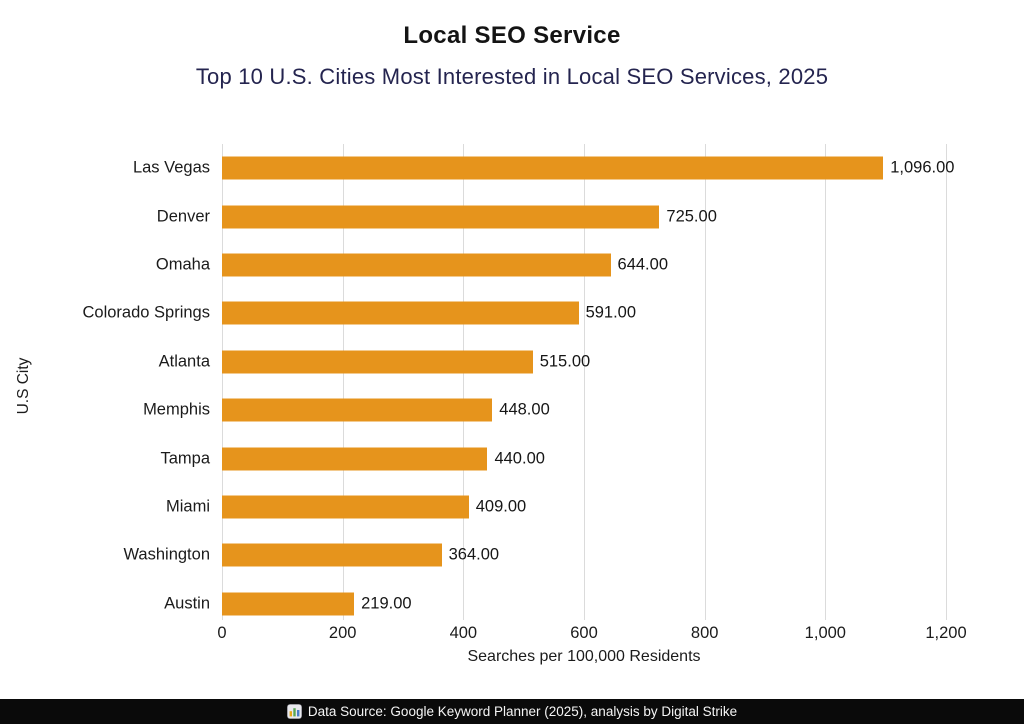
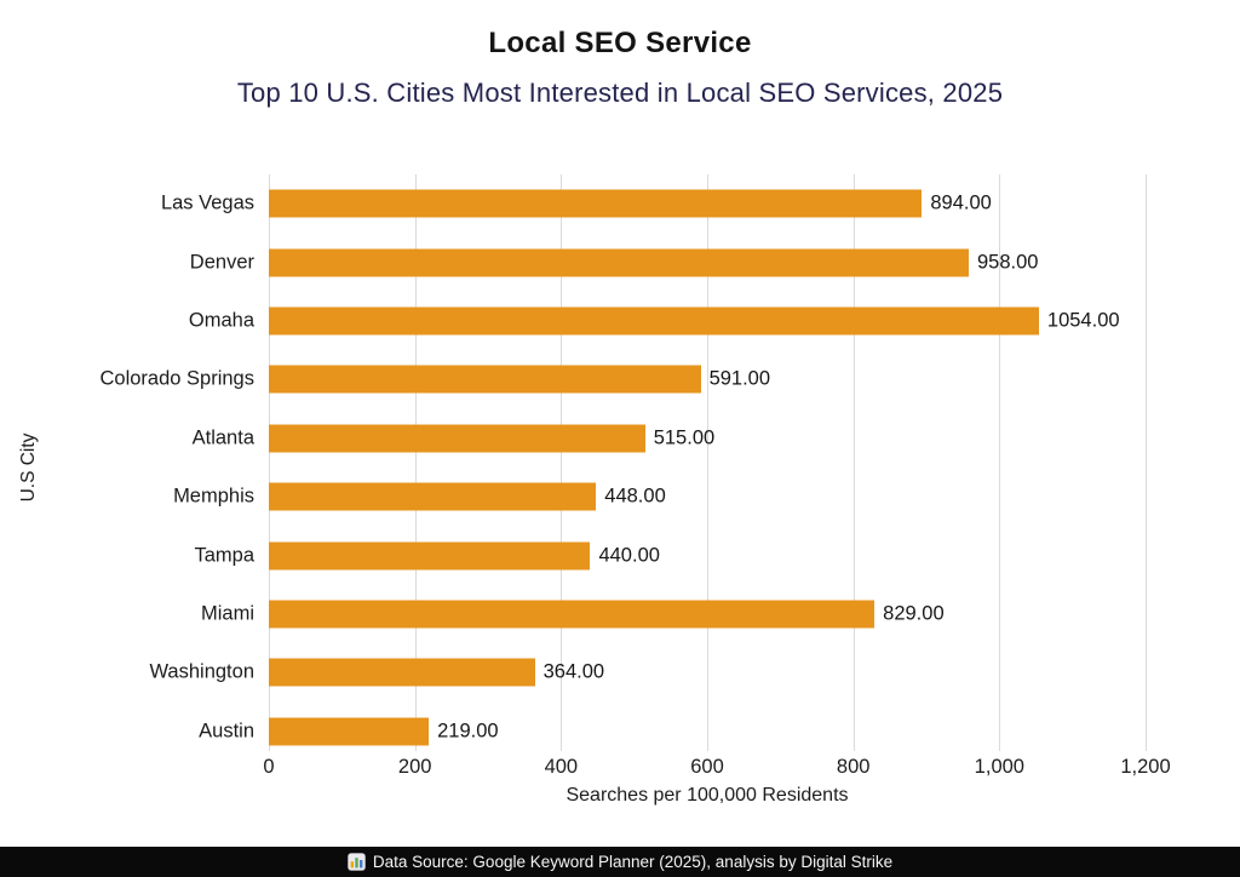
Las Vegas: 1,096.00 -> 894.00
Denver: 725.00 -> 958.00
Omaha: 644.00 -> 1054.00
Miami: 409.00 -> 829.00
